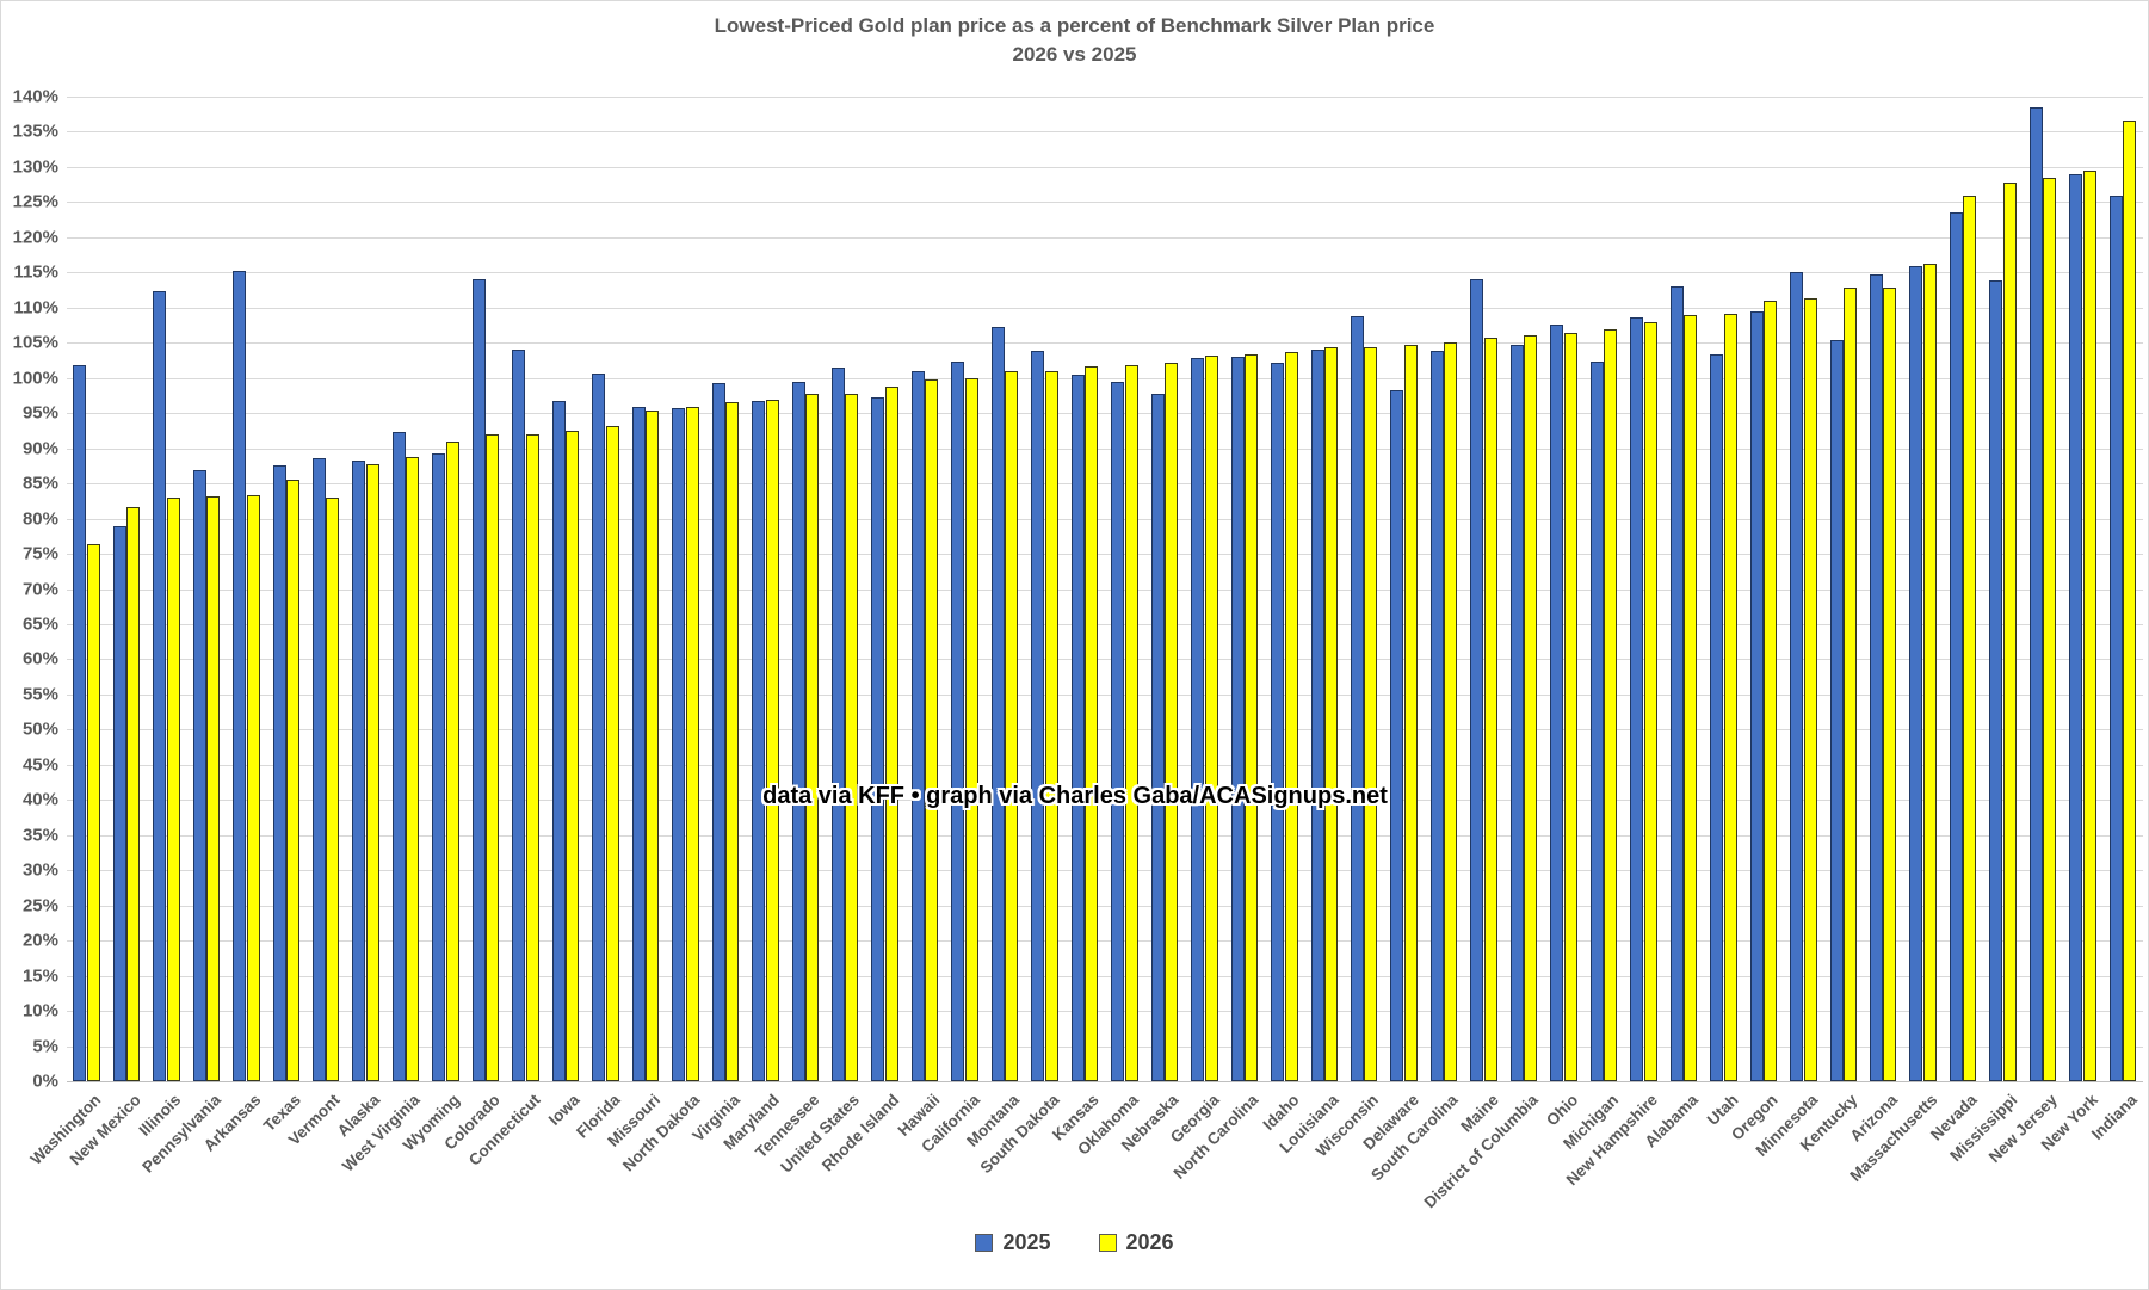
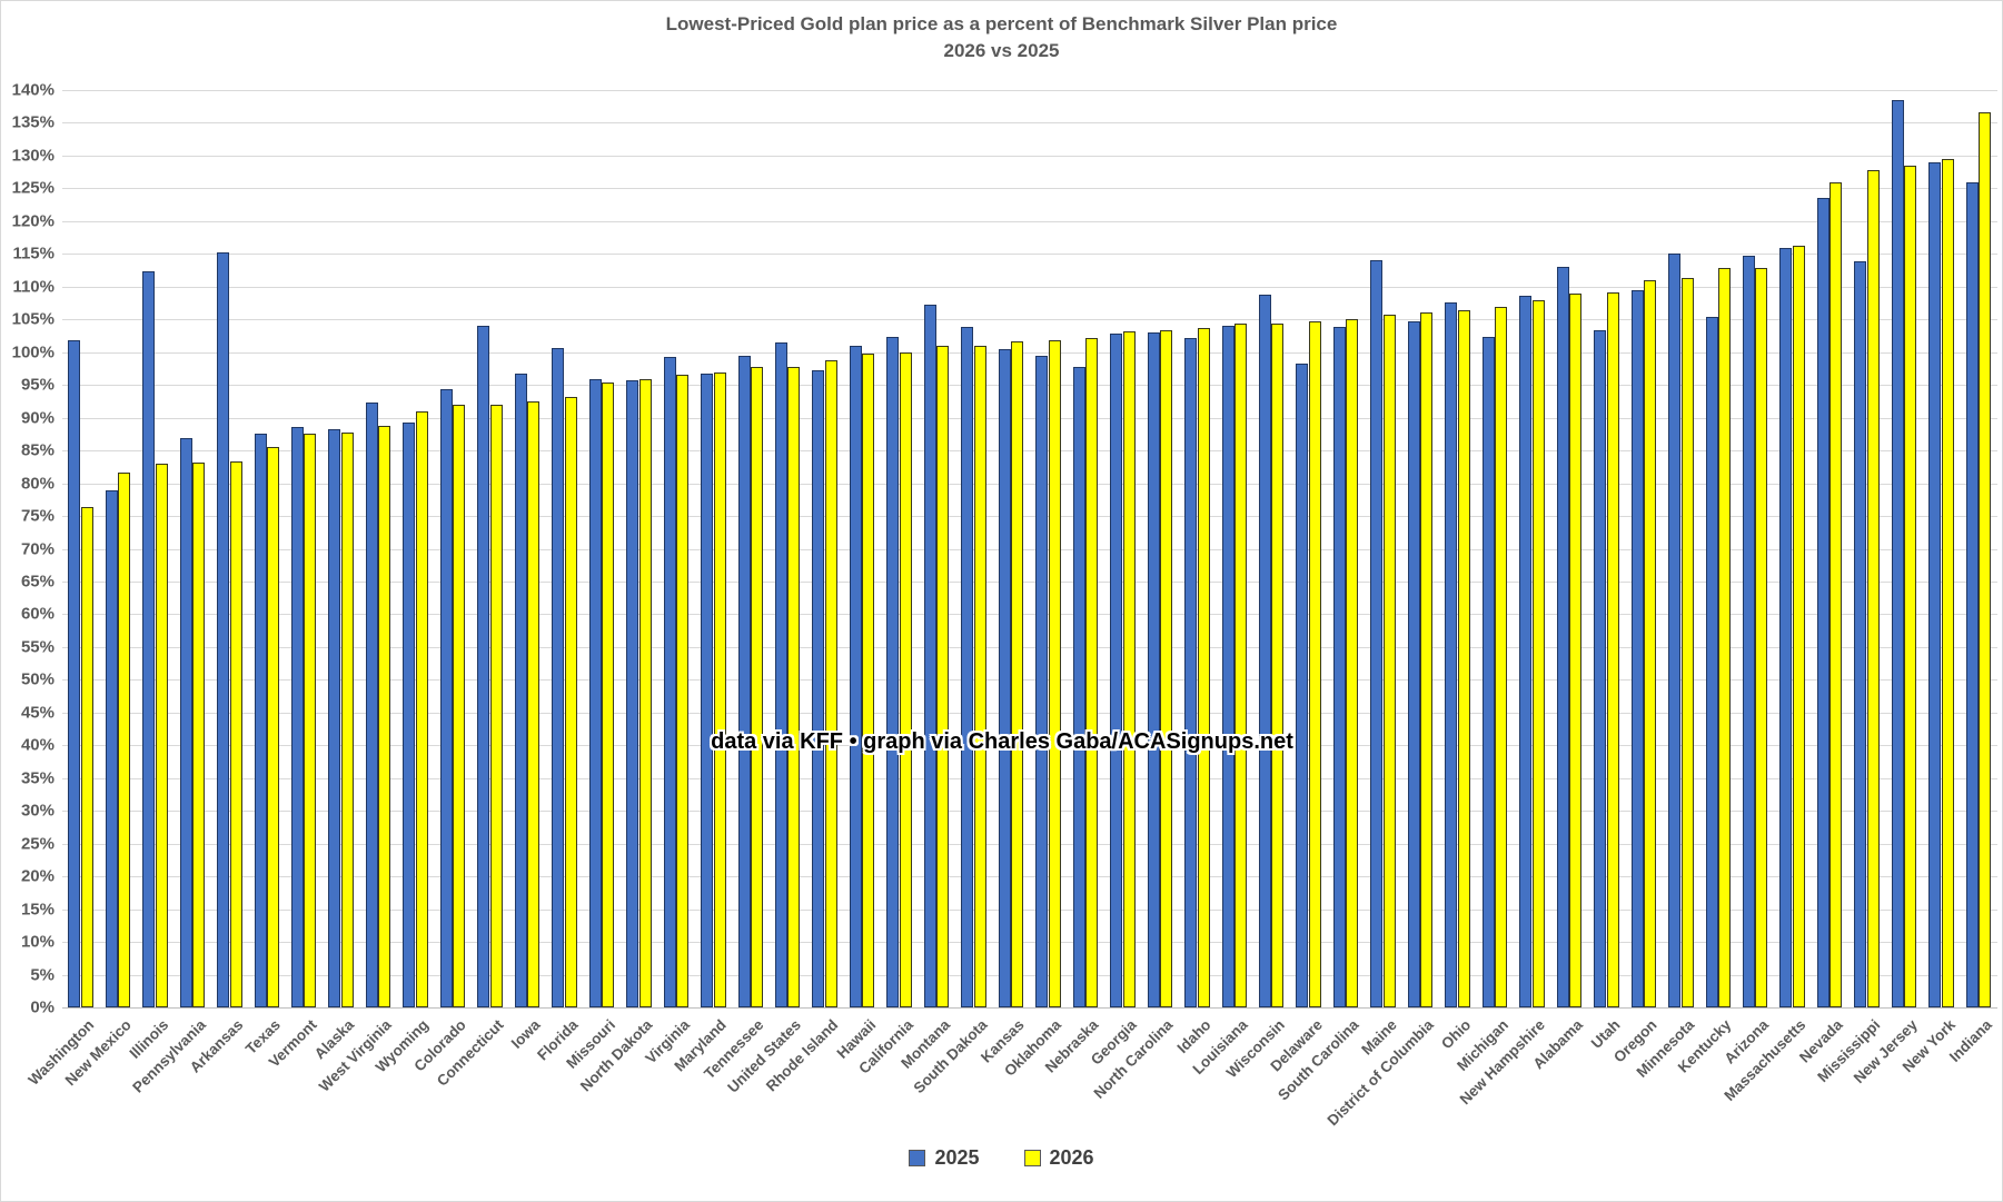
2026/Vermont: 83% -> 88%
2025/Colorado: 114% -> 94%
